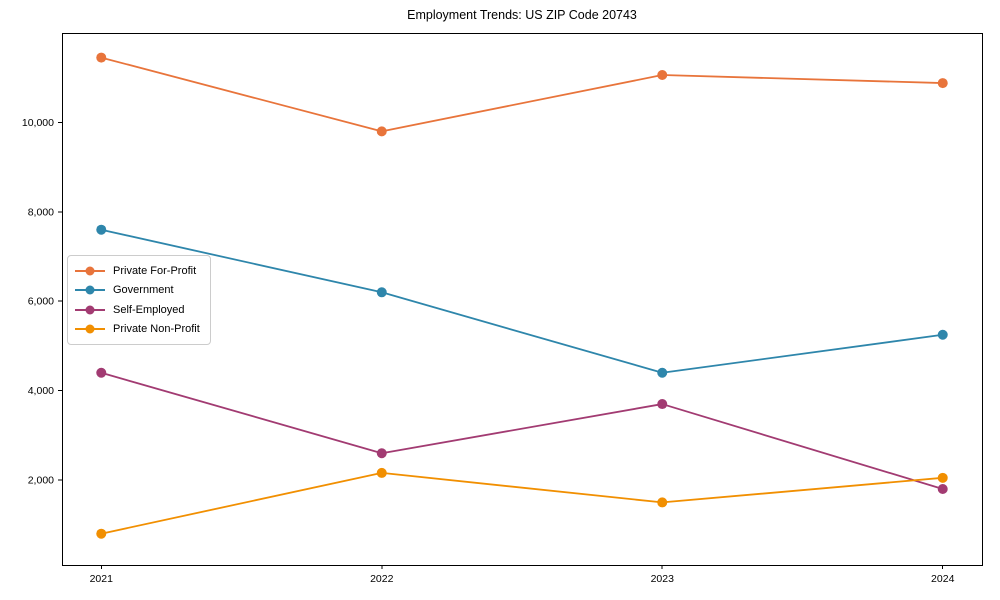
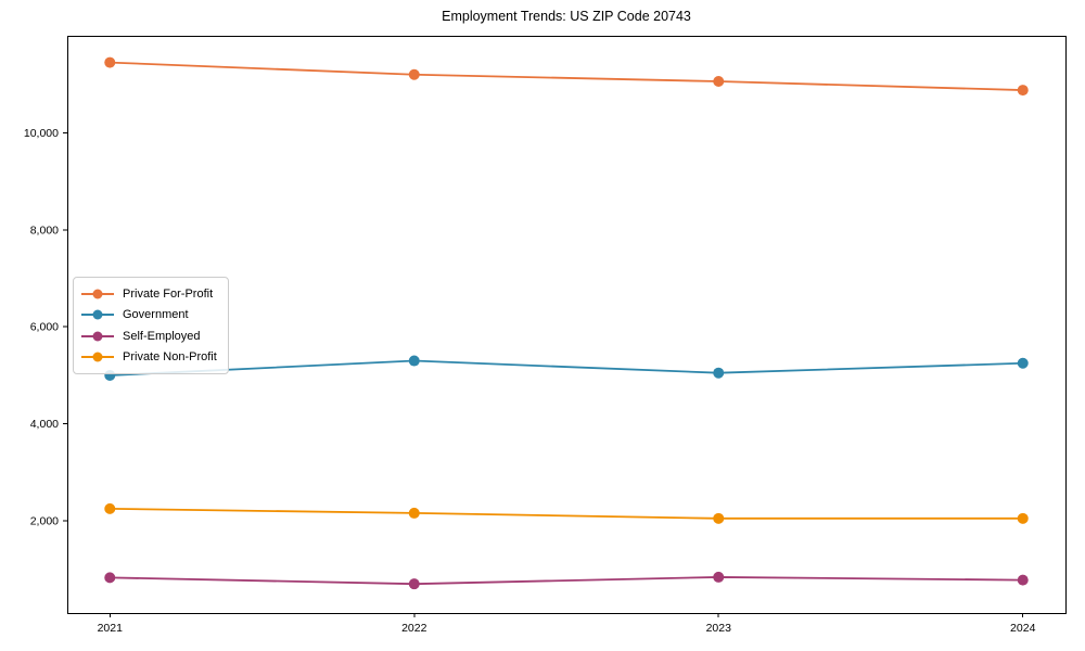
Government/2021: 7600 -> 5000
Self-Employed/2021: 4400 -> 800
Private Non-Profit/2021: 800 -> 2200
Private For-Profit/2022: 9800 -> 11200
Government/2022: 6200 -> 5300
Self-Employed/2022: 2600 -> 700
Government/2023: 4400 -> 5000
Self-Employed/2023: 3700 -> 800
Private Non-Profit/2023: 1500 -> 2000
Self-Employed/2024: 1800 -> 800
